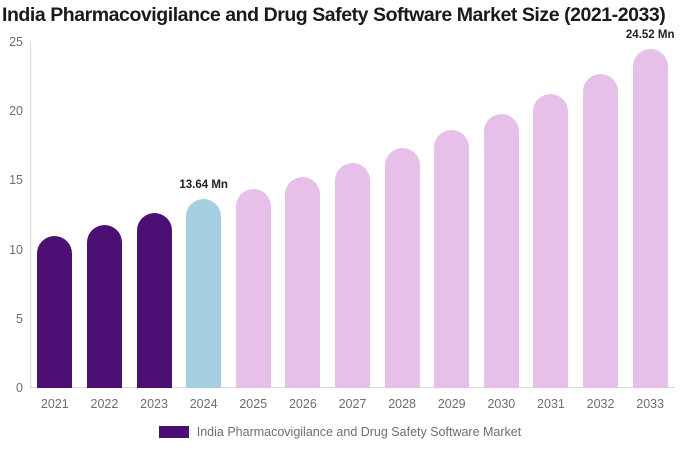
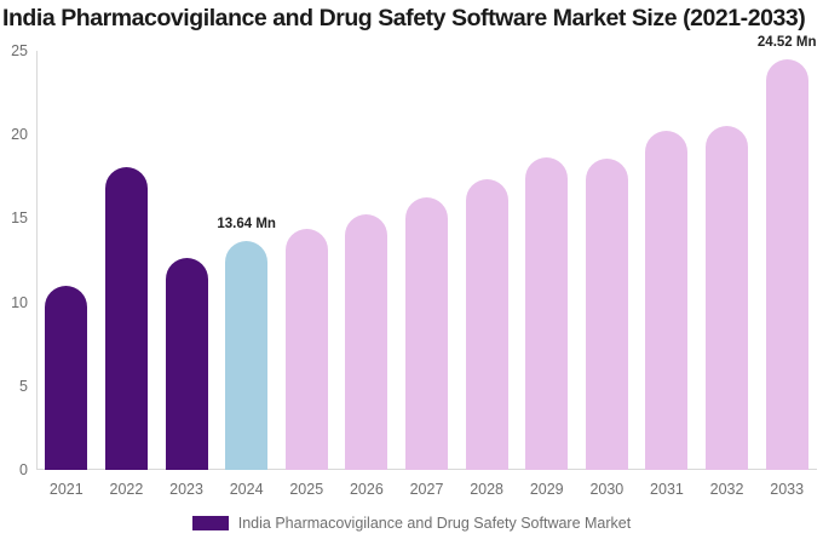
2022: 11.8 -> 18.1
2030: 19.8 -> 18.6
2031: 21.2 -> 20.2
2032: 22.7 -> 20.5
